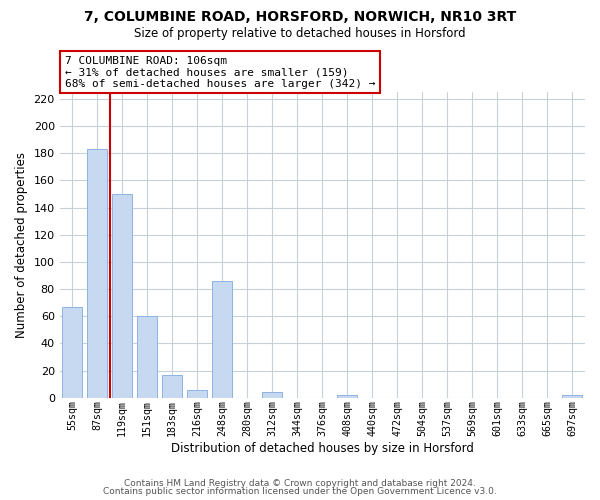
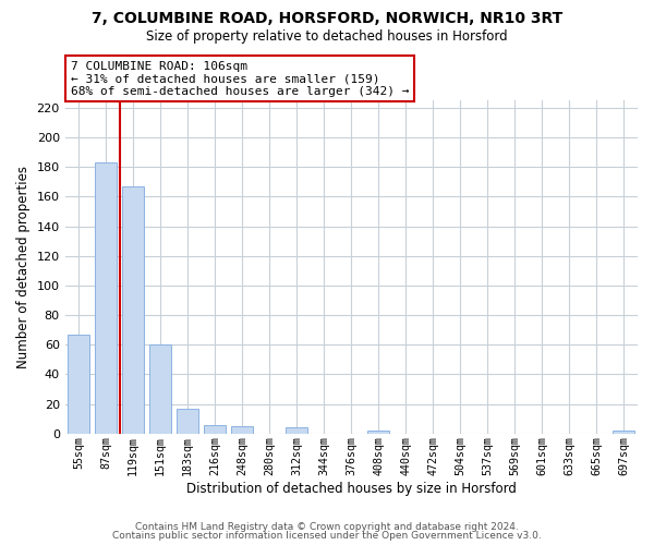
119sqm: 150 -> 167
248sqm: 86 -> 5
